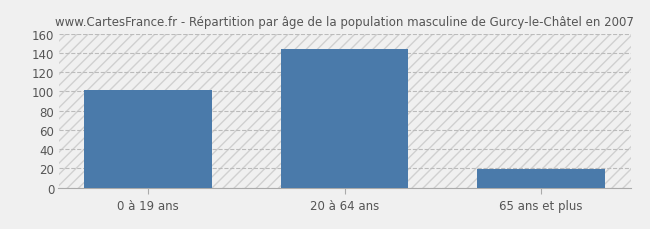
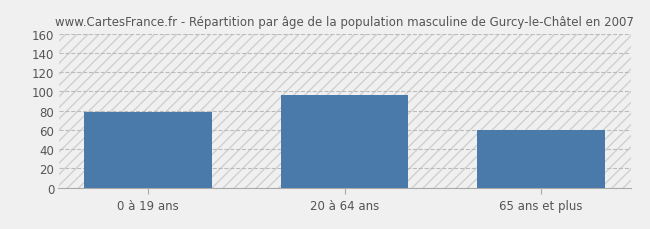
0 à 19 ans: 101 -> 78
20 à 64 ans: 144 -> 96
65 ans et plus: 19 -> 60
